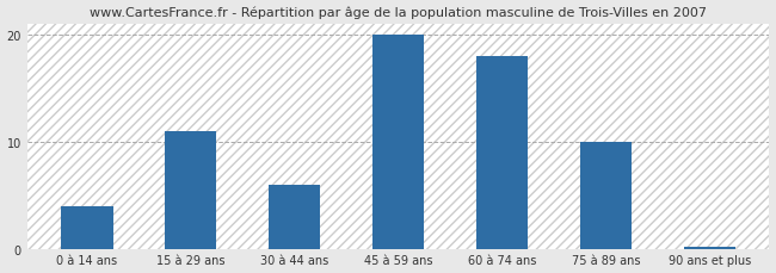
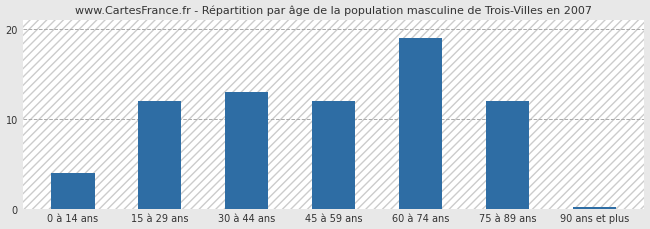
15 à 29 ans: 11.0 -> 12.0
30 à 44 ans: 6.0 -> 13.0
45 à 59 ans: 20.0 -> 12.0
60 à 74 ans: 18.0 -> 19.0
75 à 89 ans: 10.0 -> 12.0
